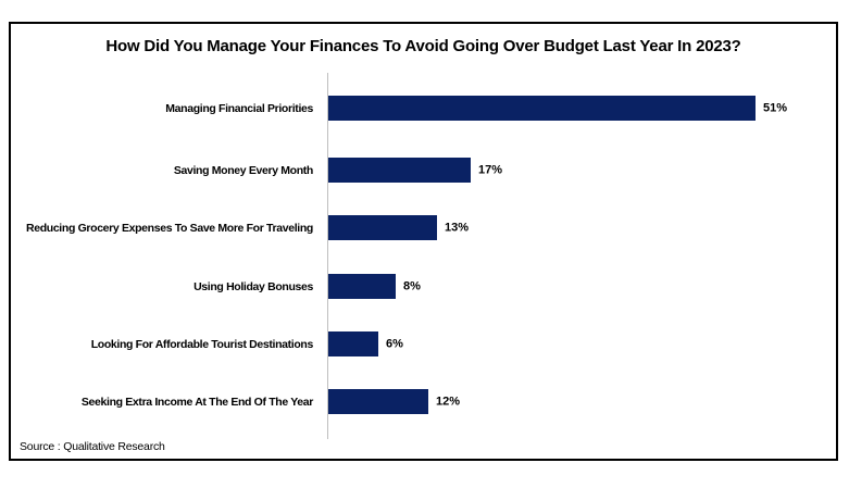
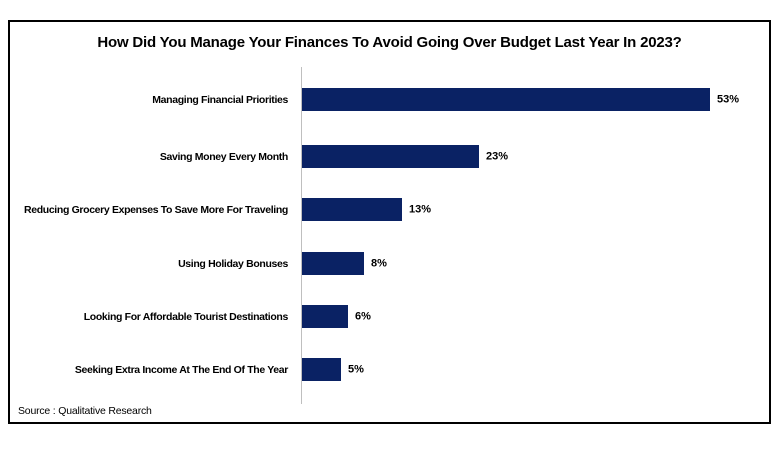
Managing Financial Priorities: 51% -> 53%
Saving Money Every Month: 17% -> 23%
Seeking Extra Income At The End Of The Year: 12% -> 5%
